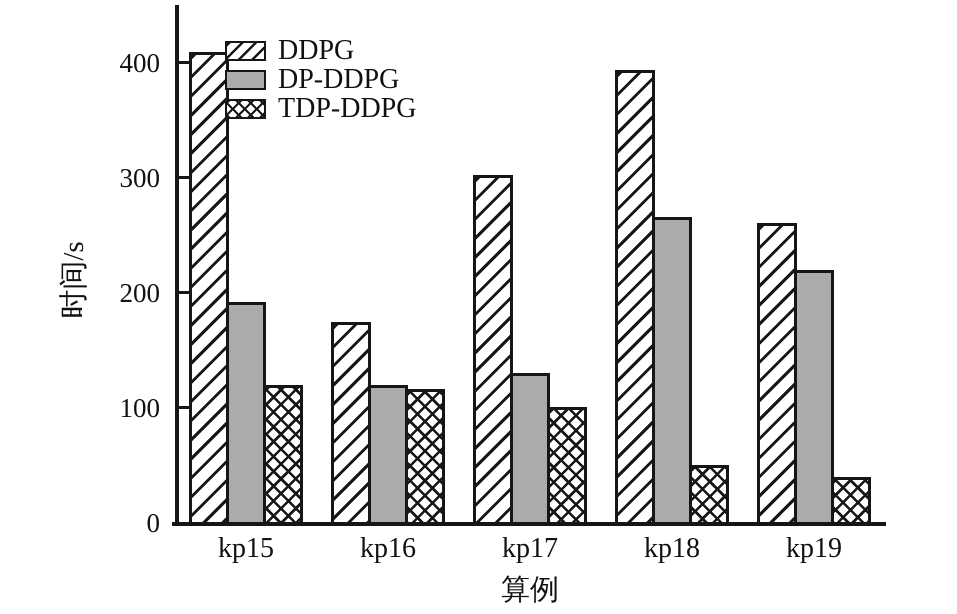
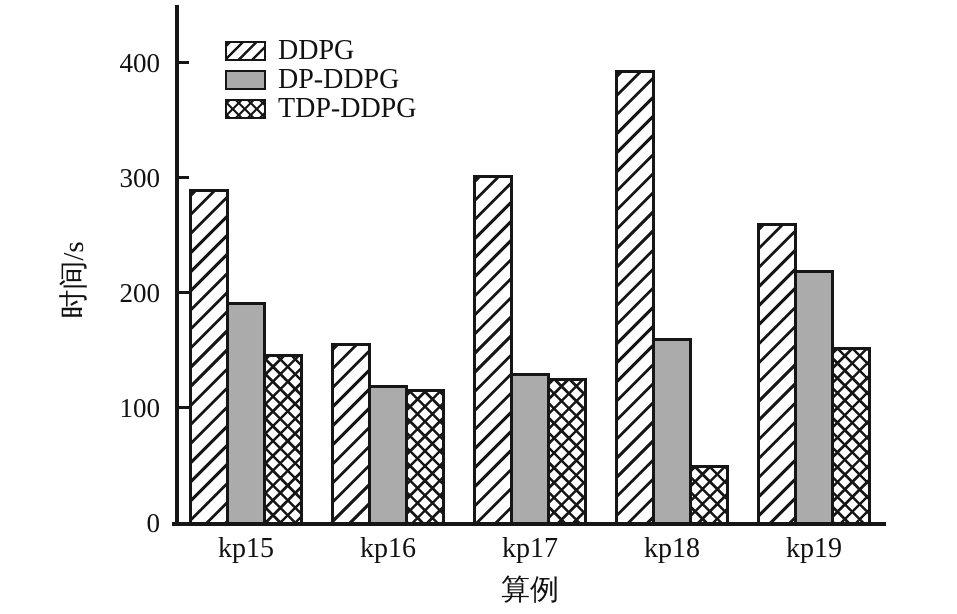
DDPG/kp15: 409 -> 290
TDP-DDPG/kp15: 120 -> 147
DDPG/kp16: 175 -> 156
TDP-DDPG/kp17: 101 -> 126
DP-DDPG/kp18: 266 -> 161
TDP-DDPG/kp19: 40 -> 153
